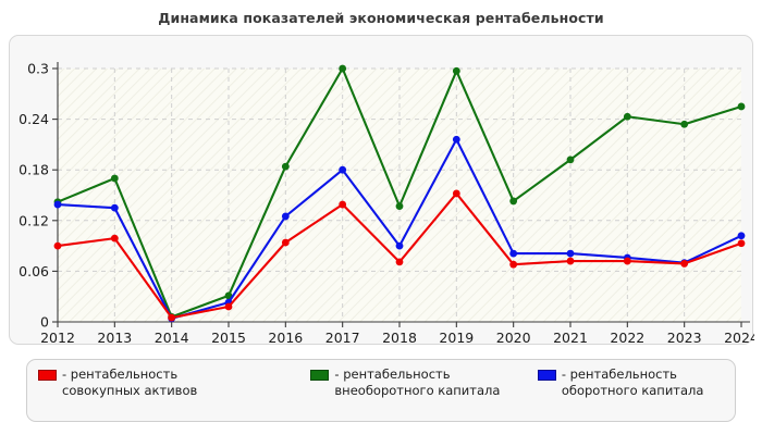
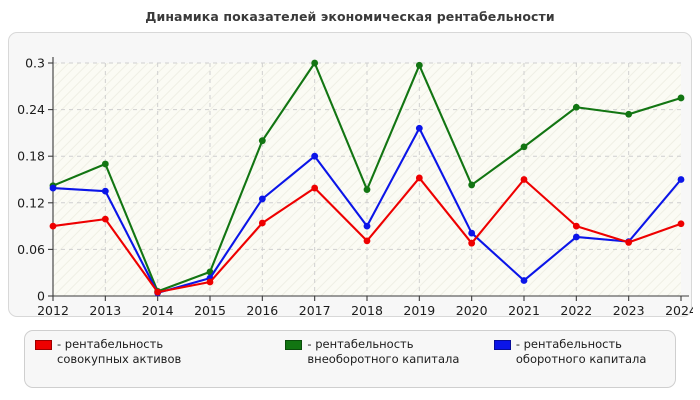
- рентабельность внеоборотного капитала/2016: 0.18 -> 0.20
- рентабельность совокупных активов/2021: 0.07 -> 0.15
- рентабельность оборотного капитала/2021: 0.08 -> 0.02
- рентабельность совокупных активов/2022: 0.07 -> 0.09
- рентабельность оборотного капитала/2024: 0.10 -> 0.15
